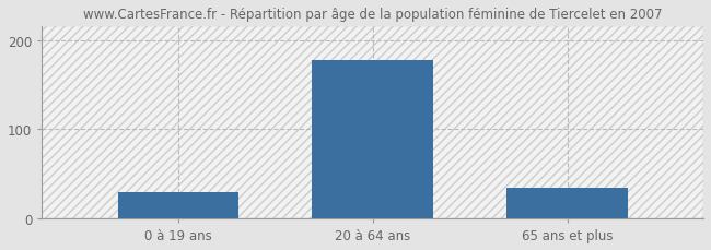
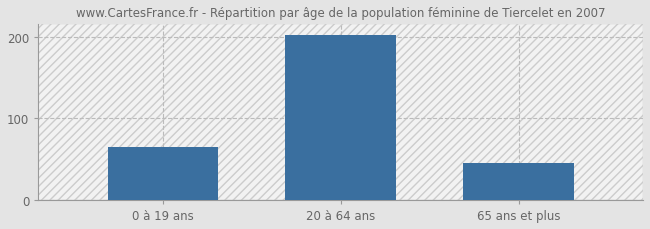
0 à 19 ans: 30 -> 65
20 à 64 ans: 178 -> 202
65 ans et plus: 34 -> 45
